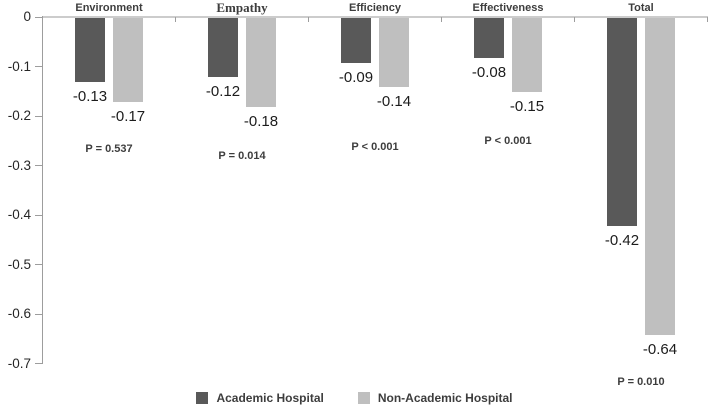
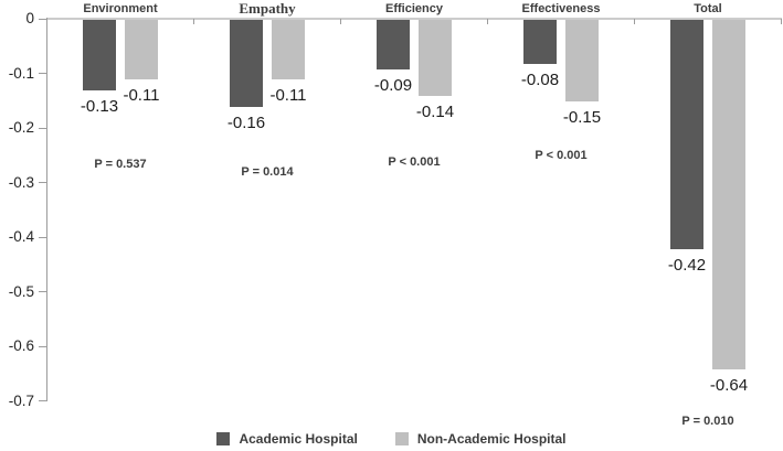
Non-Academic Hospital/Environment: -0.17 -> -0.11
Academic Hospital/Empathy: -0.12 -> -0.16
Non-Academic Hospital/Empathy: -0.18 -> -0.11
